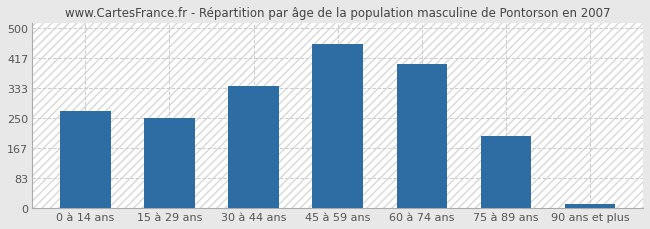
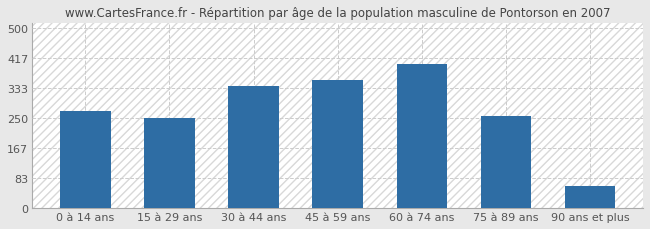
45 à 59 ans: 455 -> 355
75 à 89 ans: 200 -> 255
90 ans et plus: 12 -> 60
